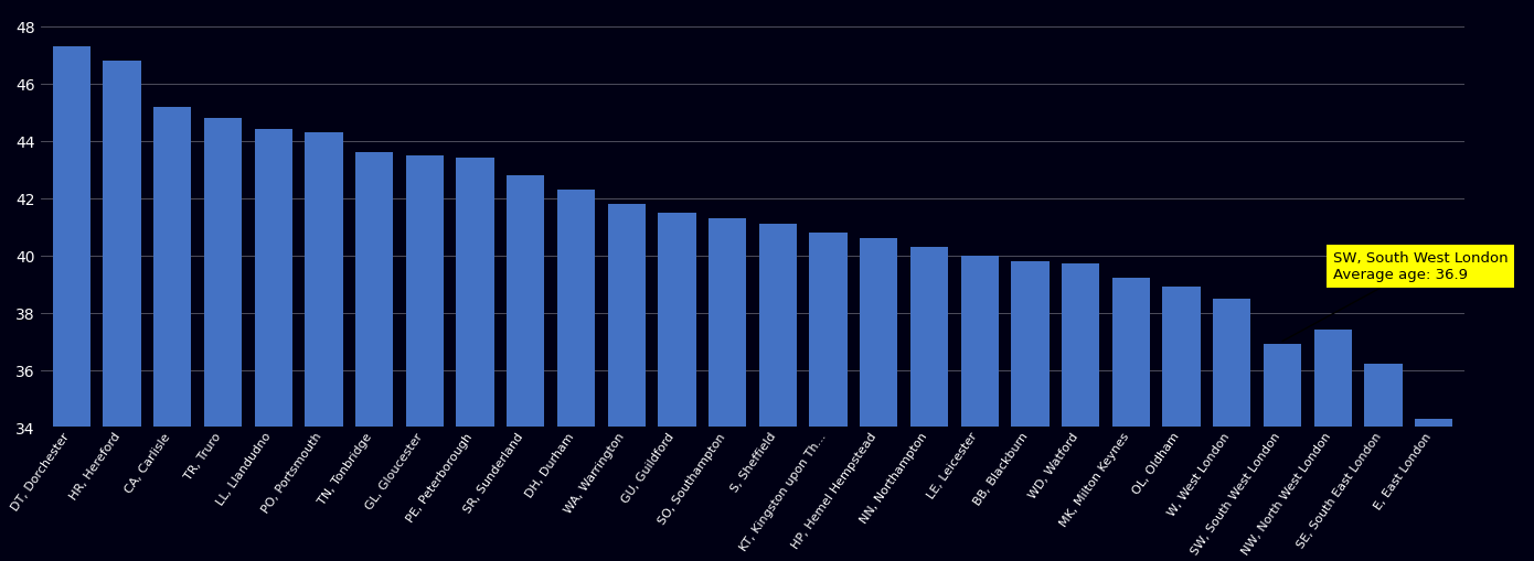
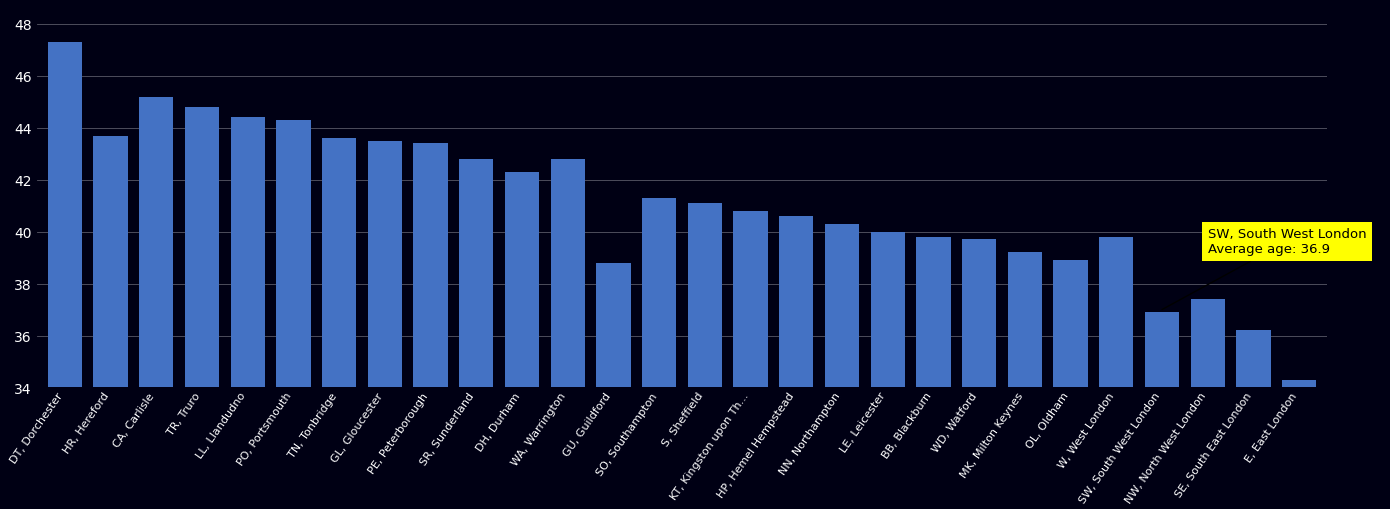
HR, Hereford: 46.8 -> 43.7
WA, Warrington: 41.8 -> 42.8
GU, Guildford: 41.5 -> 38.8
W, West London: 38.5 -> 39.8
